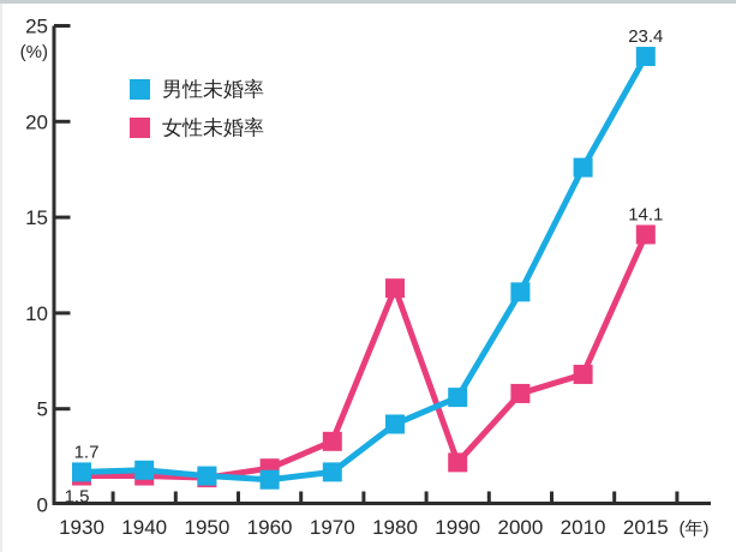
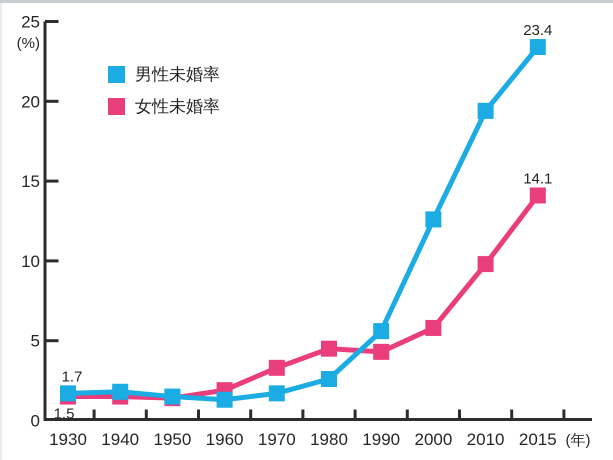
男性未婚率/1980: 4.2 -> 2.6
女性未婚率/1980: 11.3 -> 4.5
女性未婚率/1990: 2.2 -> 4.3
男性未婚率/2000: 11.1 -> 12.6
男性未婚率/2010: 17.6 -> 19.4
女性未婚率/2010: 6.8 -> 9.8
